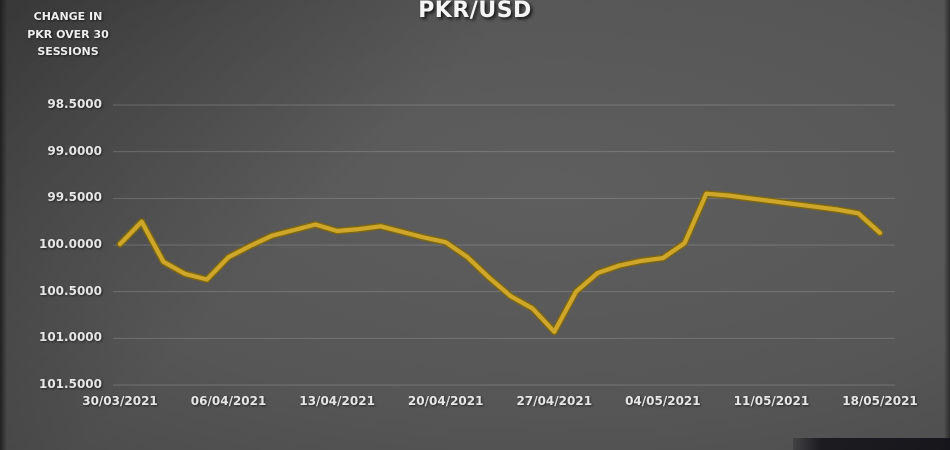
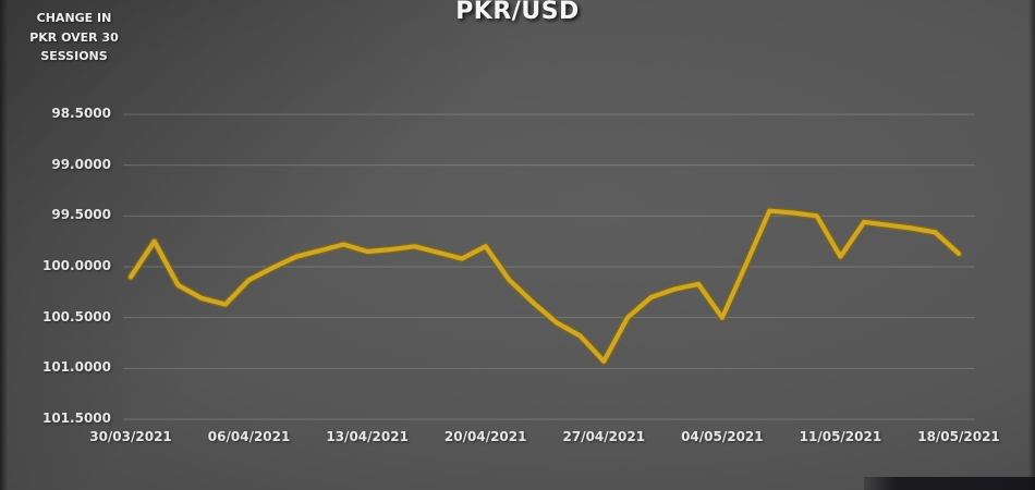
30/03/2021: 100.0 -> 100.1
20/04/2021: 100.0 -> 99.8
04/05/2021: 100.1 -> 100.5
11/05/2021: 99.5 -> 99.9
